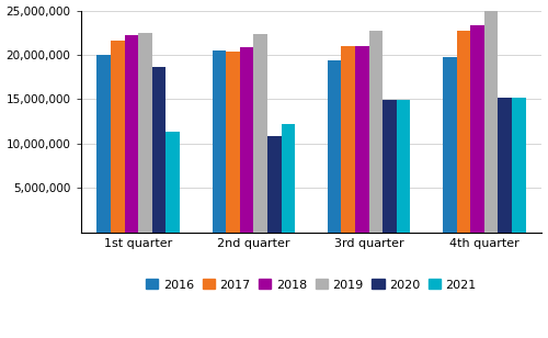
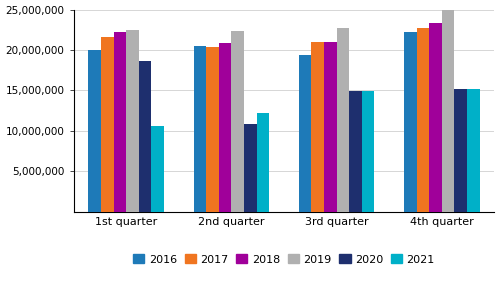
2021/1st quarter: 11,400,000 -> 10,600,000
2016/4th quarter: 19,800,000 -> 22,200,000
